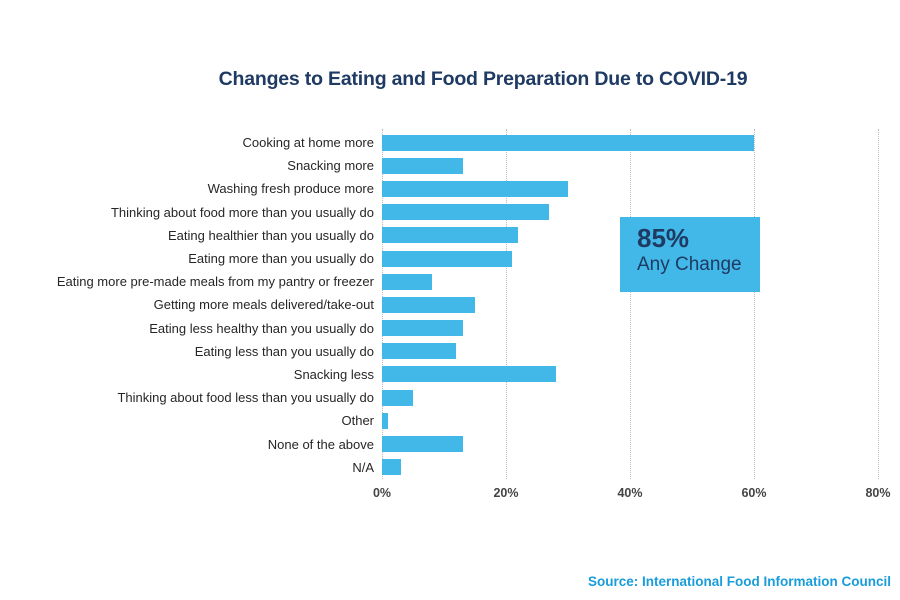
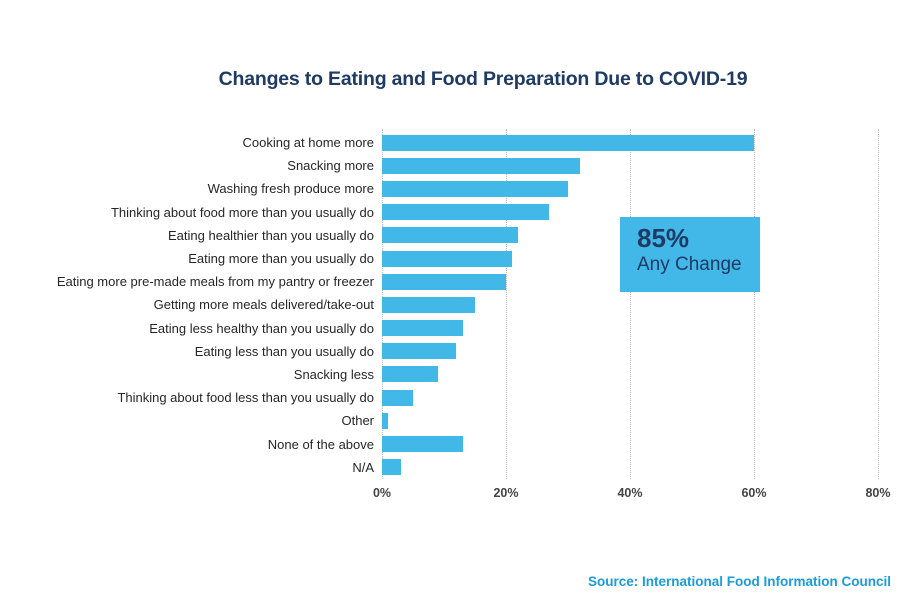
Snacking more: 13% -> 32%
Eating more pre-made meals from my pantry or freezer: 8% -> 20%
Snacking less: 28% -> 9%
